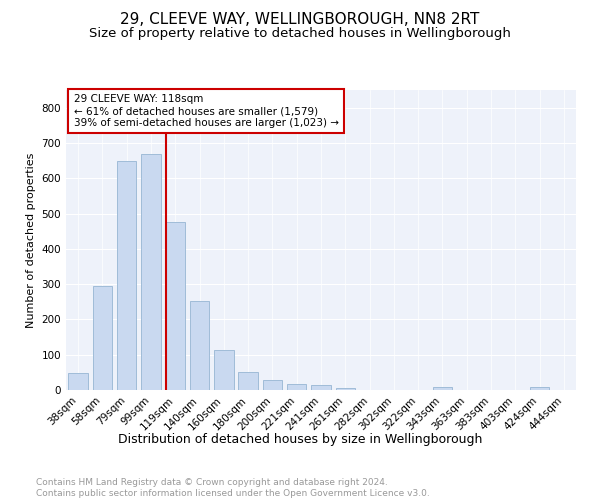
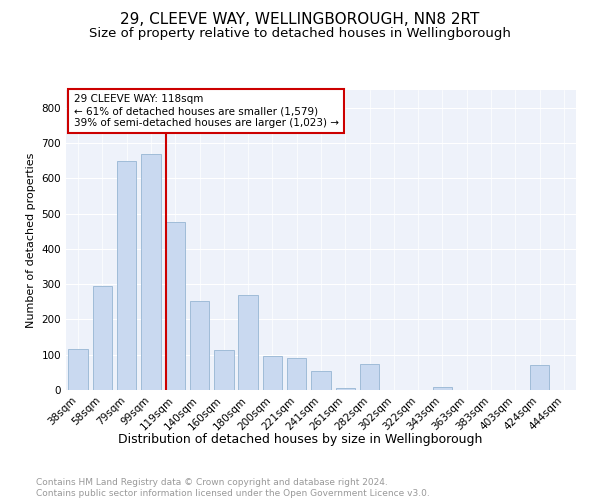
38sqm: 47 -> 115
180sqm: 50 -> 270
200sqm: 27 -> 95
221sqm: 17 -> 90
241sqm: 15 -> 55
282sqm: 1 -> 75
424sqm: 9 -> 70
